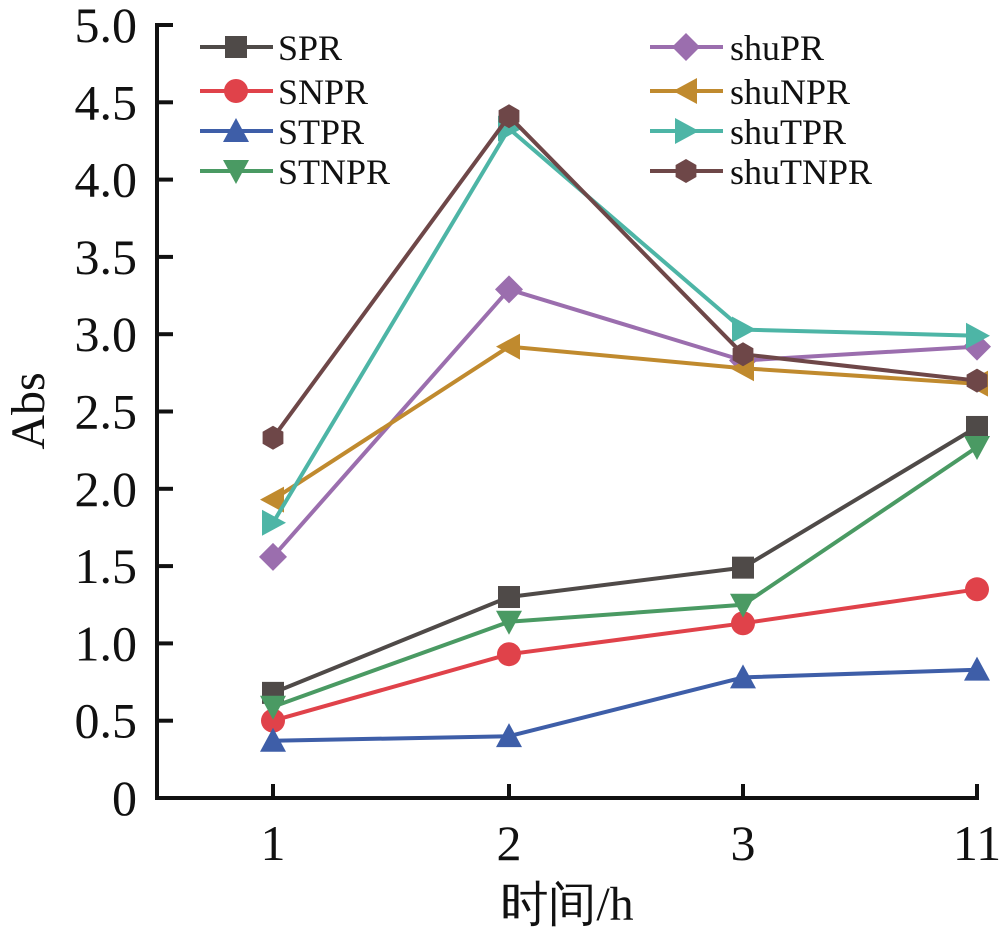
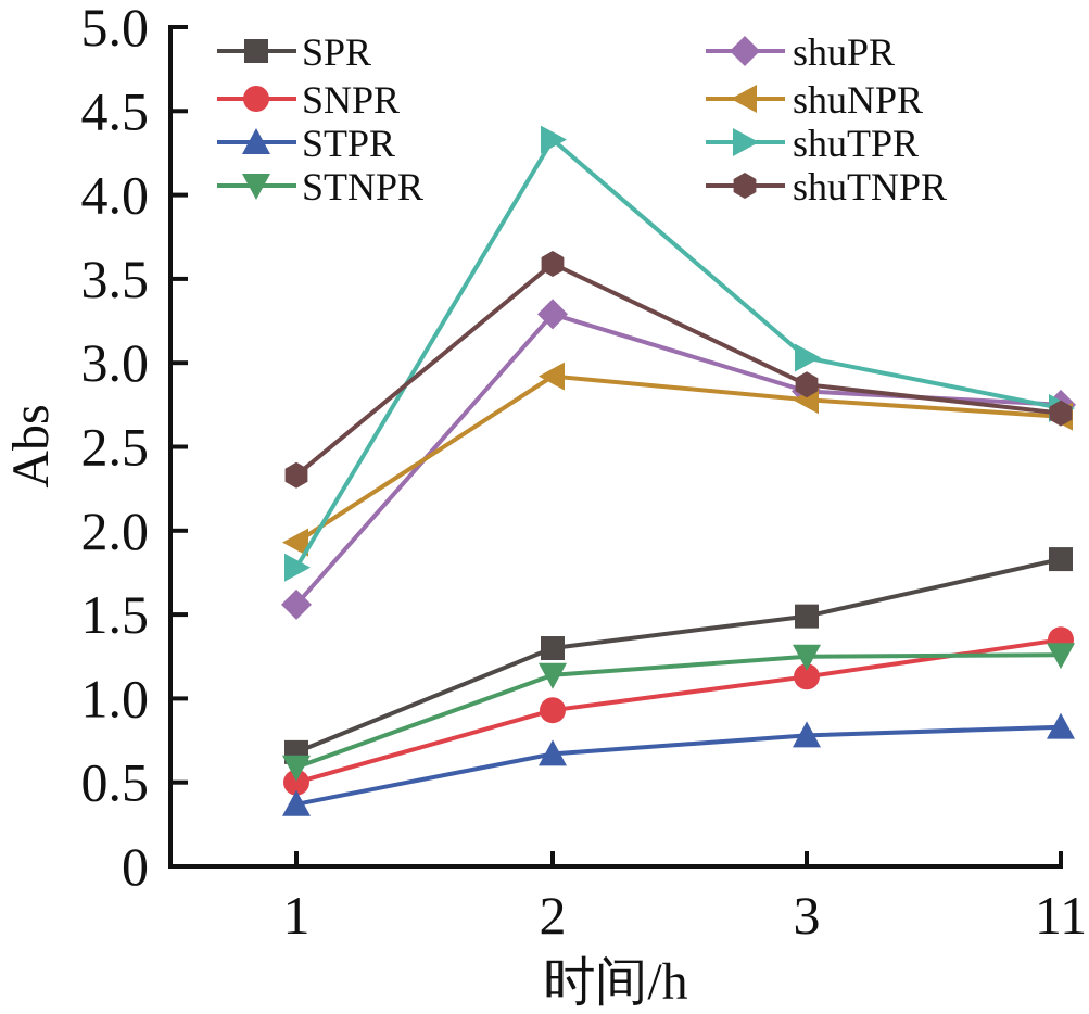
STPR/2: 0.40 -> 0.67
shuTNPR/2: 4.41 -> 3.59
SPR/11: 2.40 -> 1.83
STNPR/11: 2.27 -> 1.26
shuPR/11: 2.92 -> 2.75
shuTPR/11: 2.99 -> 2.73
